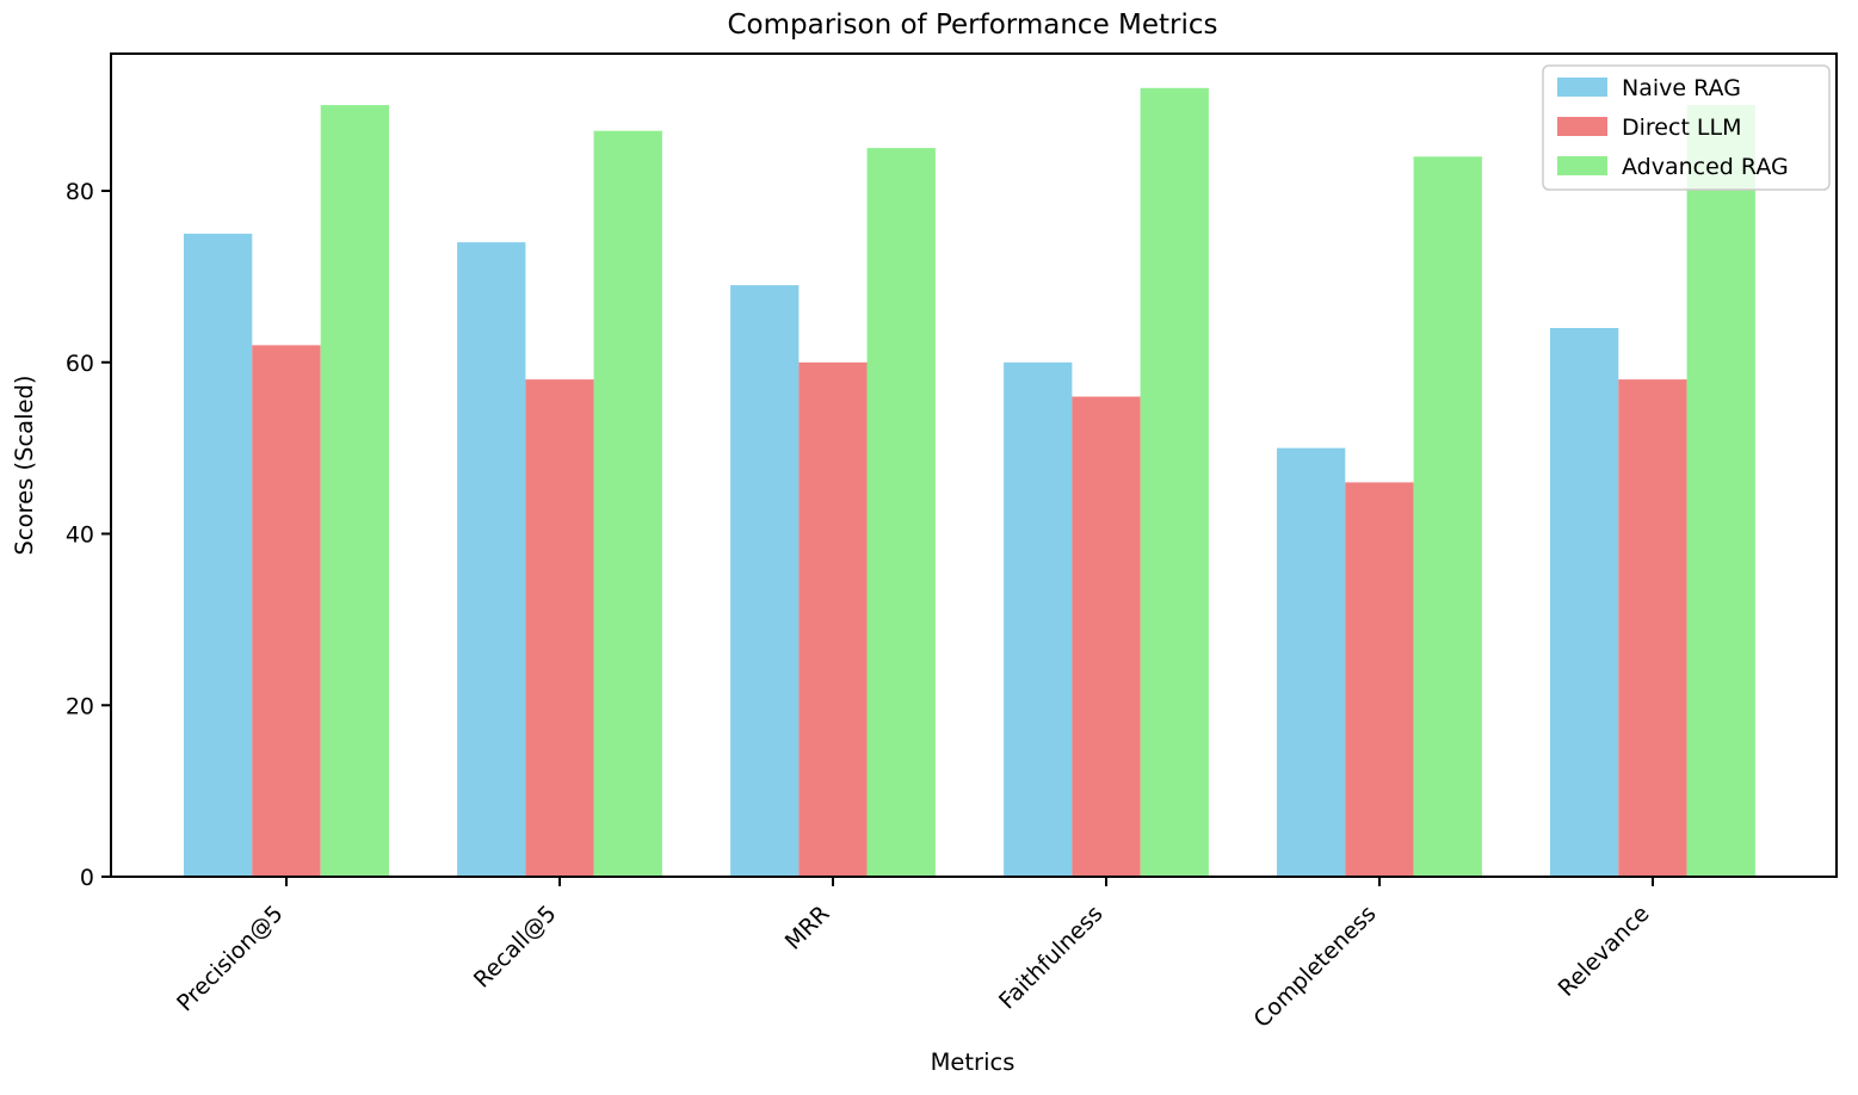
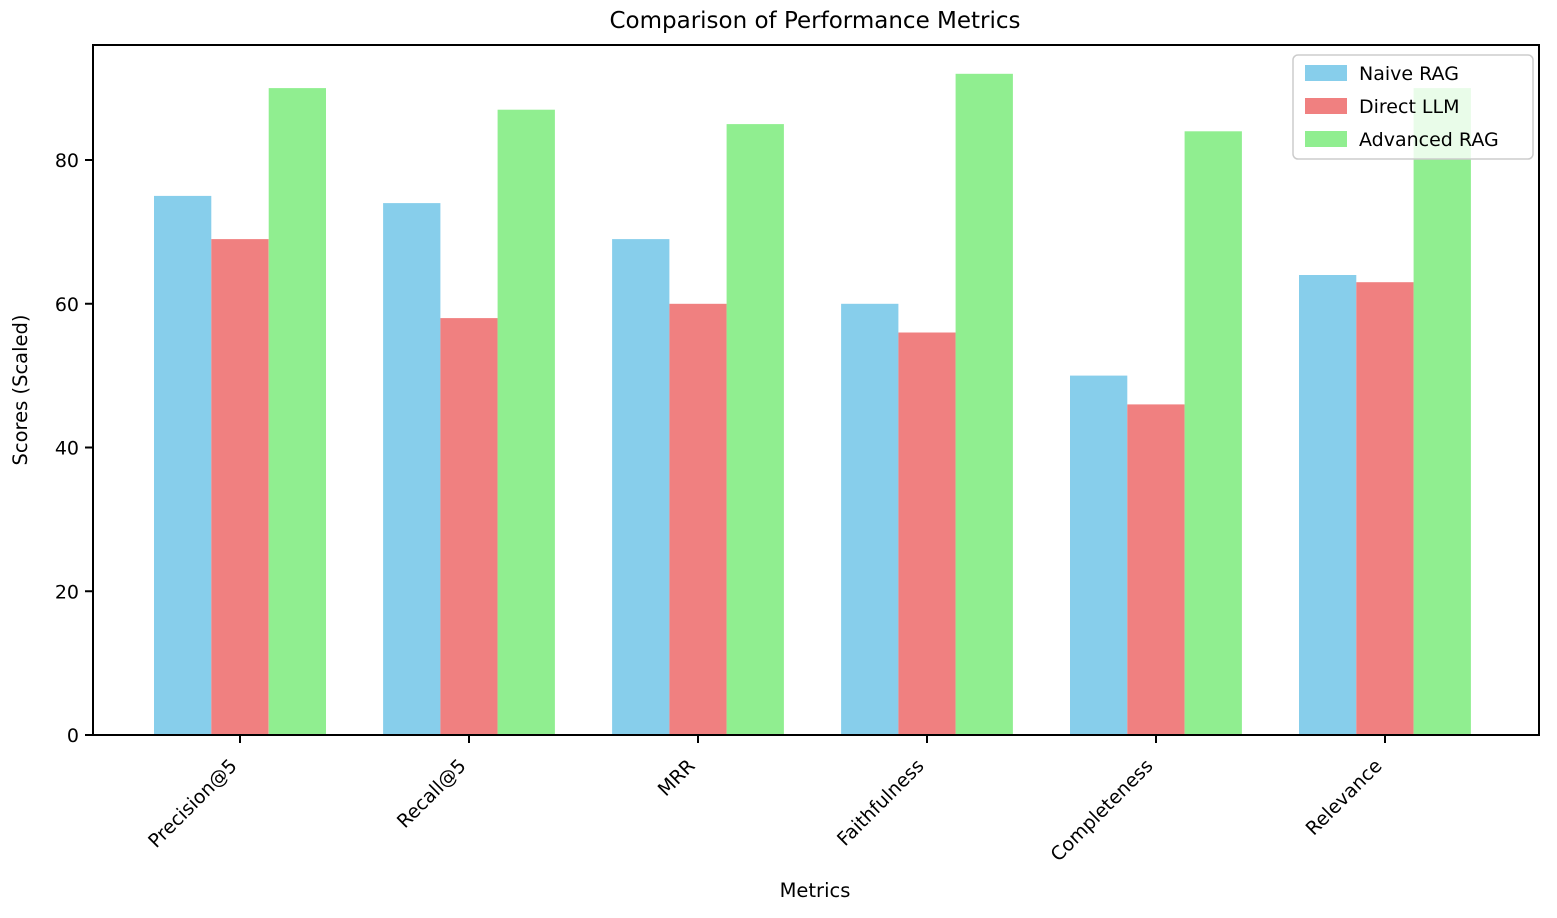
Direct LLM/Precision@5: 62 -> 69
Direct LLM/Relevance: 58 -> 63
